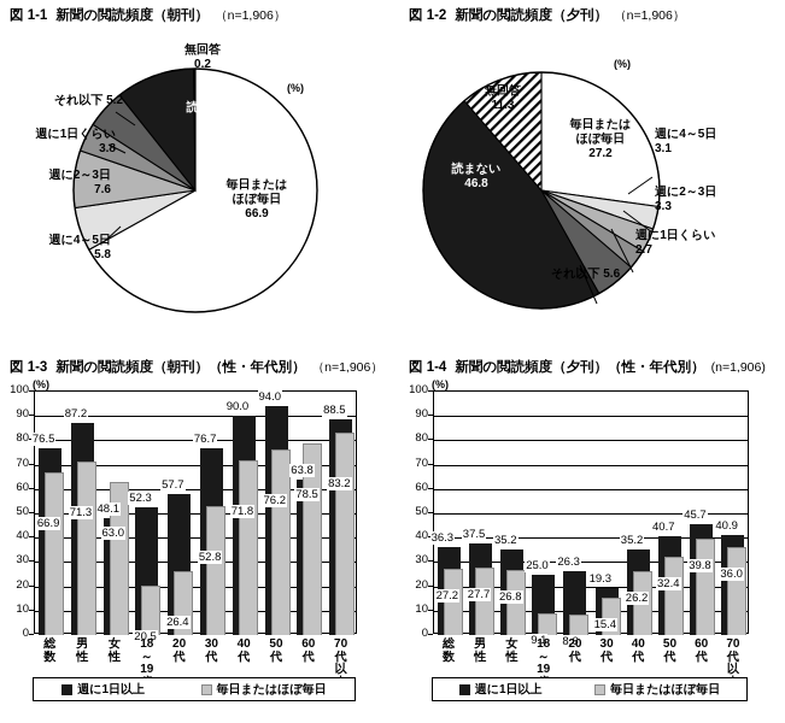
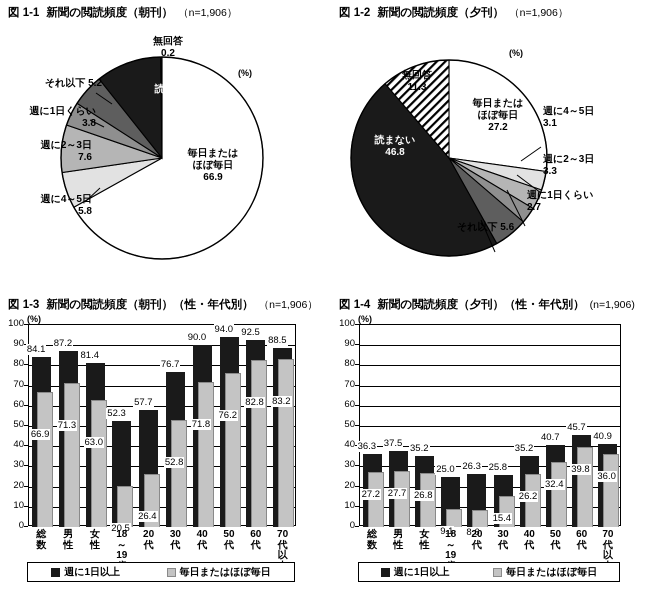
新聞の閲読頻度（朝刊）（性・年代別）/週に1日以上/総数: 76.5 -> 84.1
新聞の閲読頻度（朝刊）（性・年代別）/週に1日以上/女性: 48.1 -> 81.4
新聞の閲読頻度（朝刊）（性・年代別）/週に1日以上/60代: 63.8 -> 92.5
新聞の閲読頻度（朝刊）（性・年代別）/毎日またはほぼ毎日/60代: 78.5 -> 82.8
新聞の閲読頻度（夕刊）（性・年代別）/週に1日以上/30代: 19.3 -> 25.8
